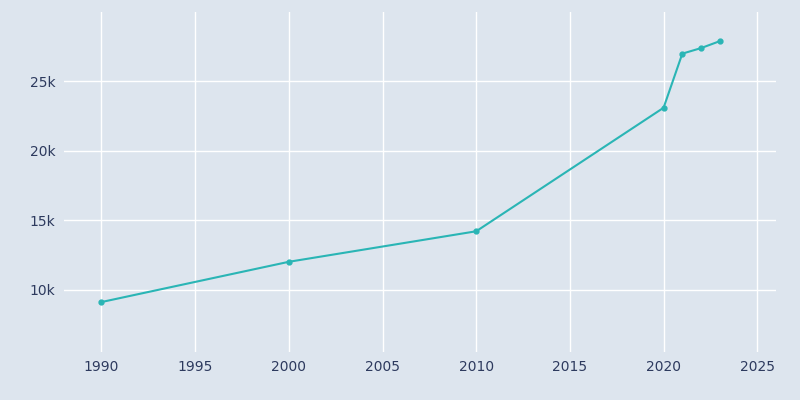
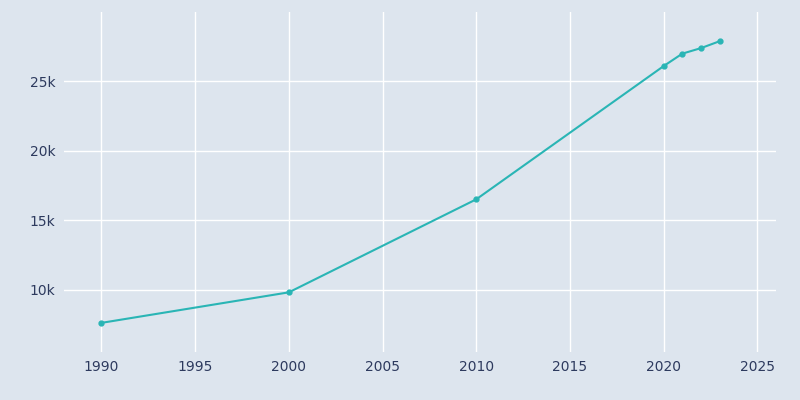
1990: 9.1k -> 7.6k
2000: 12.0k -> 9.8k
2010: 14.2k -> 16.5k
2020: 23.1k -> 26.1k
